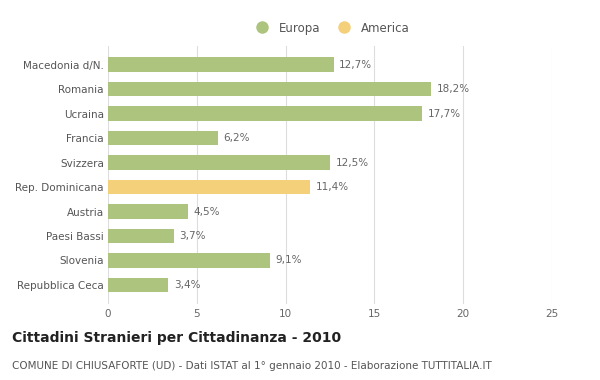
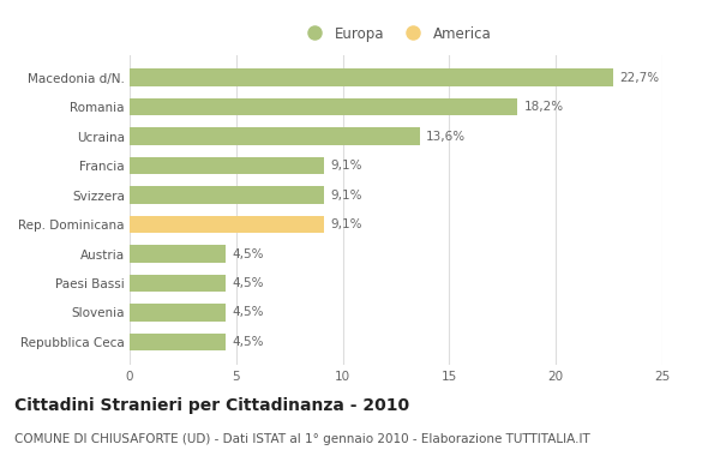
Macedonia d/N.: 12,7% -> 22,7%
Ucraina: 17,7% -> 13,6%
Francia: 6,2% -> 9,1%
Svizzera: 12,5% -> 9,1%
Rep. Dominicana: 11,4% -> 9,1%
Paesi Bassi: 3,7% -> 4,5%
Slovenia: 9,1% -> 4,5%
Repubblica Ceca: 3,4% -> 4,5%
